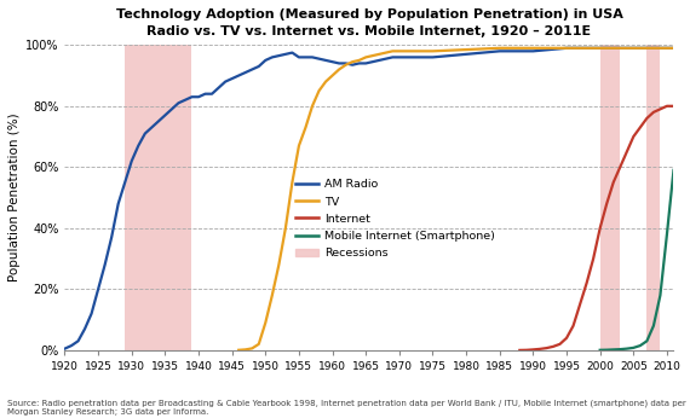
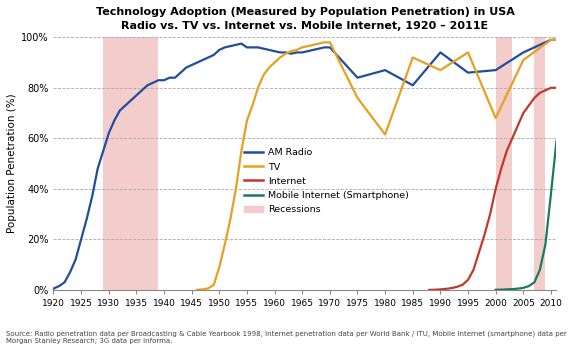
AM Radio/1975: 96.0% -> 84.0%
TV/1975: 98.0% -> 76.0%
AM Radio/1980: 97.0% -> 87.0%
TV/1980: 98.5% -> 61.5%
AM Radio/1985: 98.0% -> 81.0%
TV/1985: 99.0% -> 92.0%
AM Radio/1990: 98.0% -> 94.0%
TV/1990: 99.0% -> 87.0%
AM Radio/1995: 99.0% -> 86.0%
TV/1995: 99.0% -> 94.0%
AM Radio/2000: 99.0% -> 87.0%
TV/2000: 99.0% -> 68.0%
AM Radio/2005: 99.0% -> 94.0%
TV/2005: 99.0% -> 91.0%
